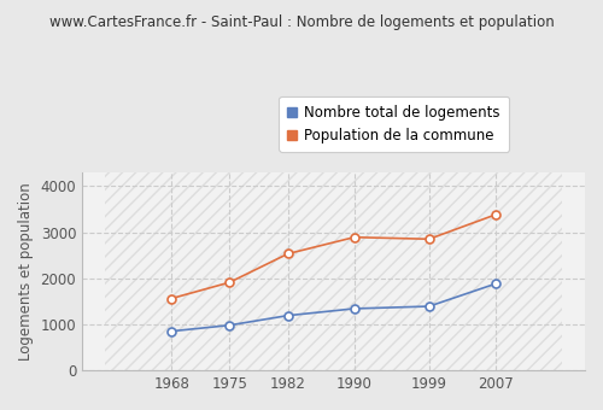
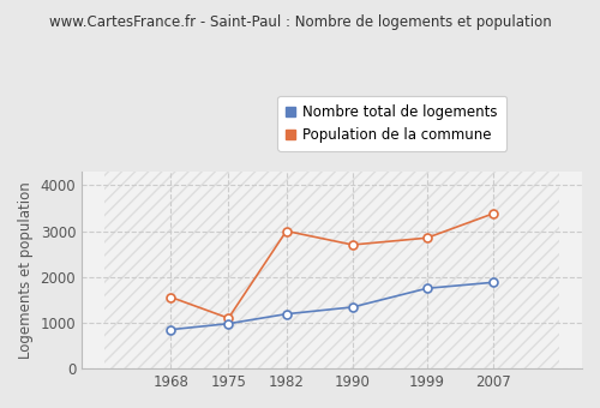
Population de la commune/1975: 1910 -> 1100
Population de la commune/1982: 2530 -> 3000
Population de la commune/1990: 2890 -> 2700
Nombre total de logements/1999: 1390 -> 1750
